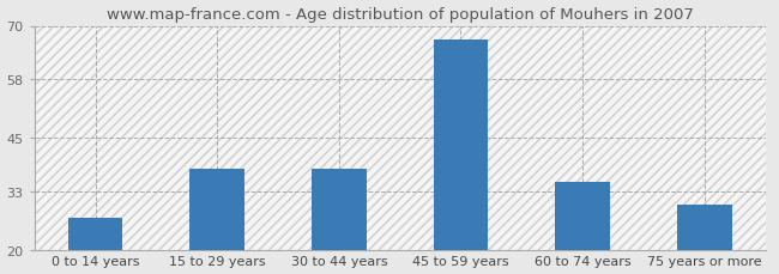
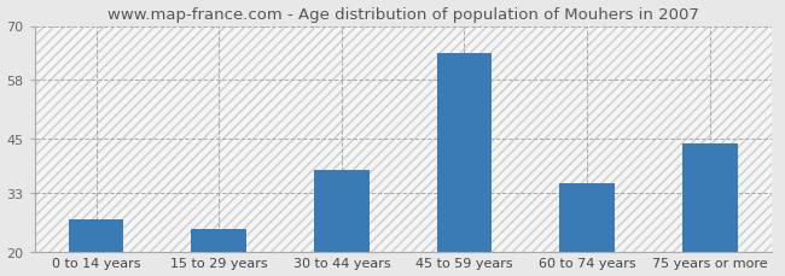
15 to 29 years: 38 -> 25
45 to 59 years: 67 -> 64
75 years or more: 30 -> 44
